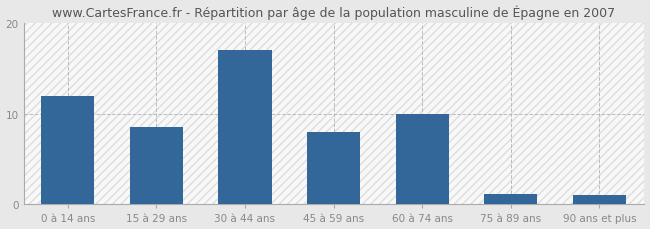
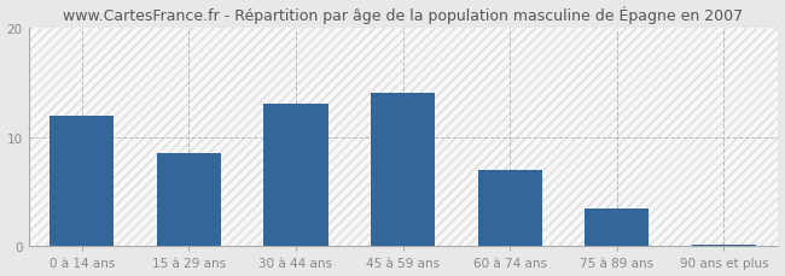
30 à 44 ans: 17.0 -> 13.0
45 à 59 ans: 8.0 -> 14.0
60 à 74 ans: 10.0 -> 7.0
75 à 89 ans: 1.2 -> 3.5
90 ans et plus: 1.0 -> 0.1
